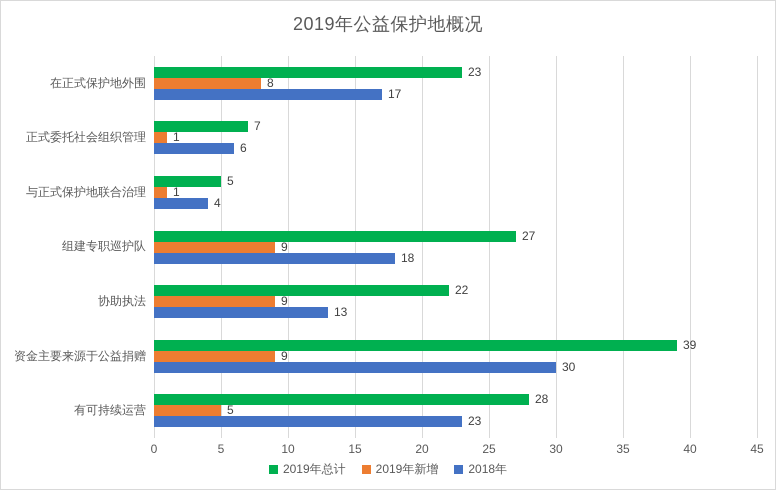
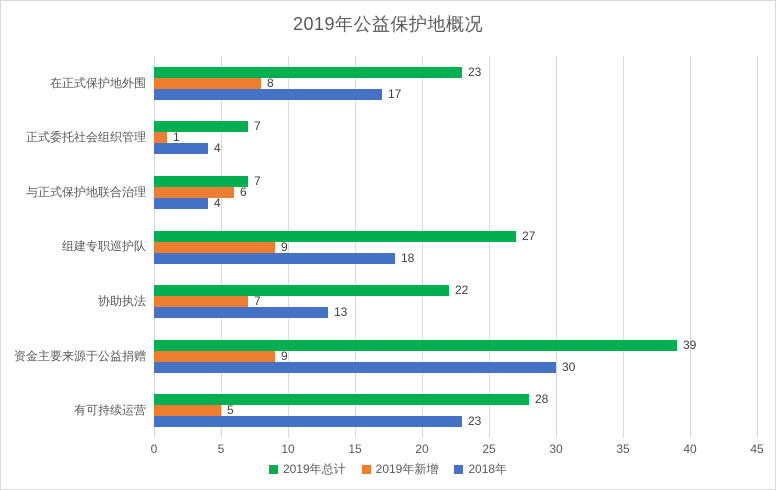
2018年/正式委托社会组织管理: 6 -> 4
2019年总计/与正式保护地联合治理: 5 -> 7
2019年新增/与正式保护地联合治理: 1 -> 6
2019年新增/协助执法: 9 -> 7
